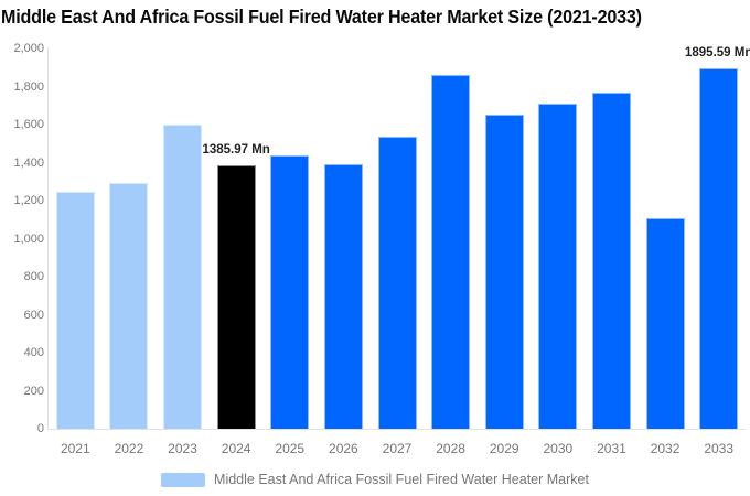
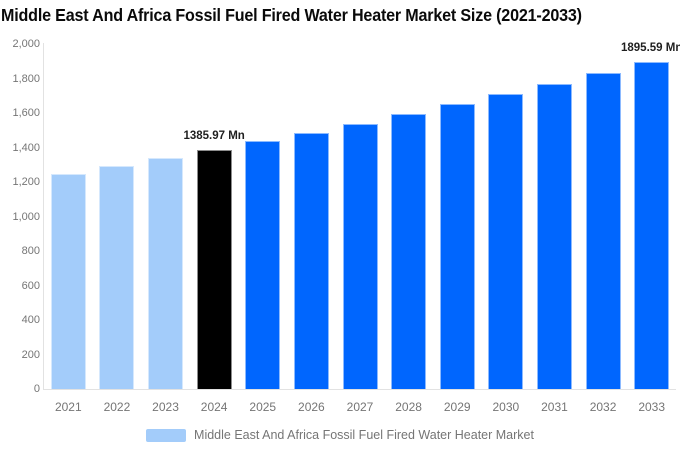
2023: 1600 -> 1340
2026: 1390 -> 1490
2028: 1860 -> 1590
2032: 1110 -> 1830
